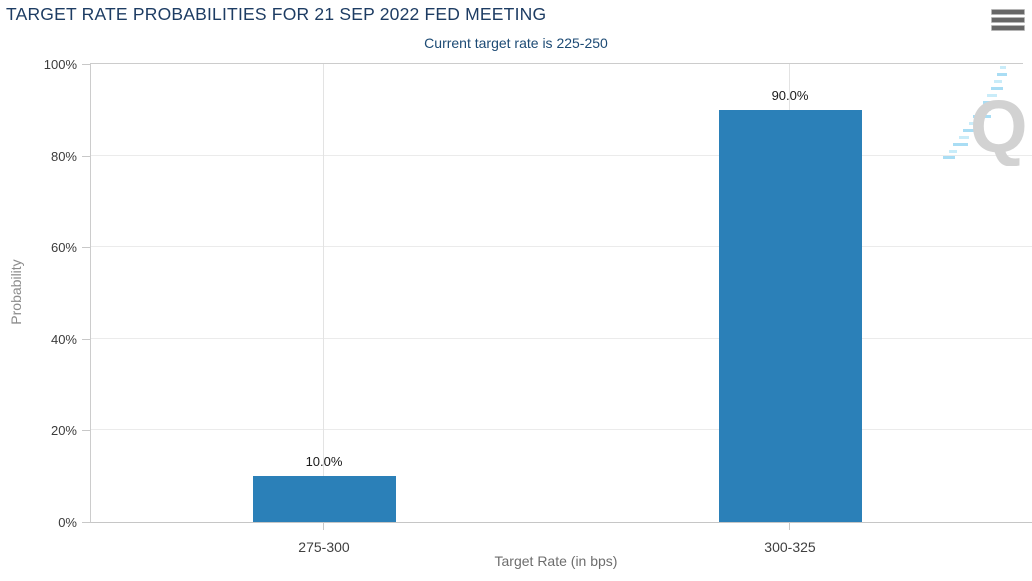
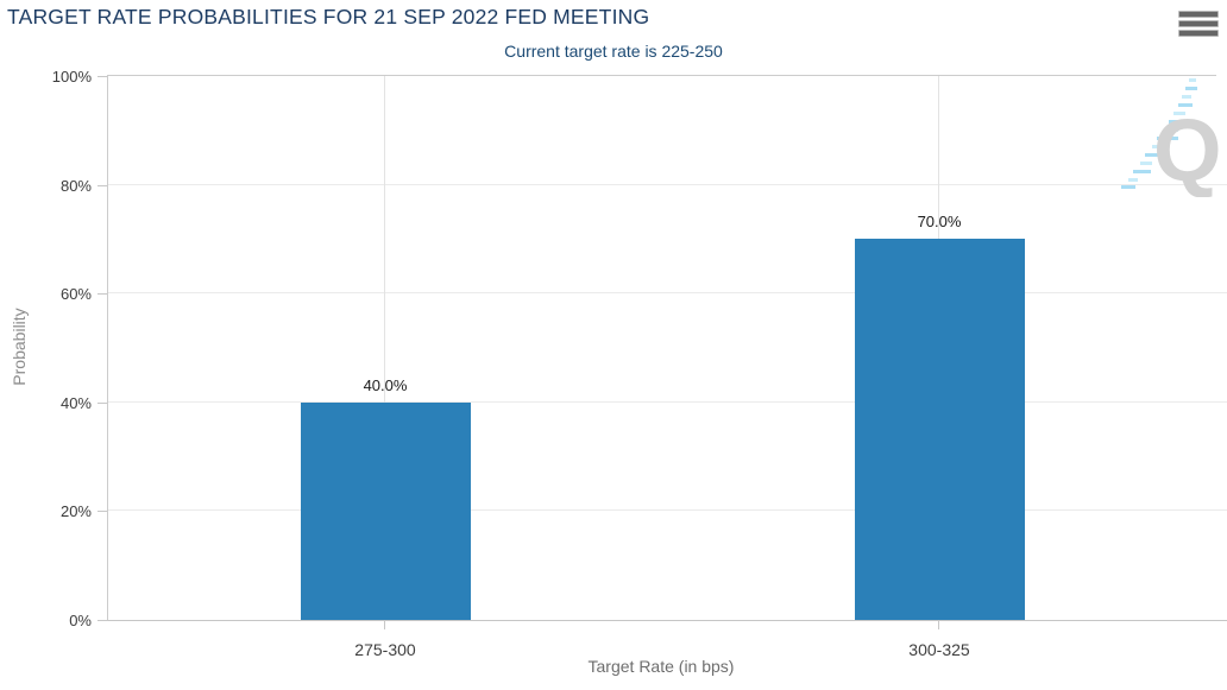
275-300: 10.0% -> 40.0%
300-325: 90.0% -> 70.0%
